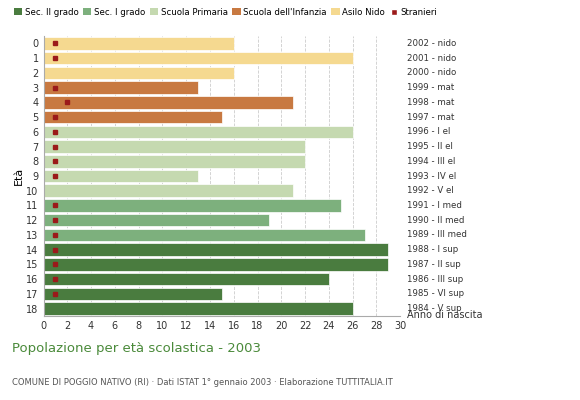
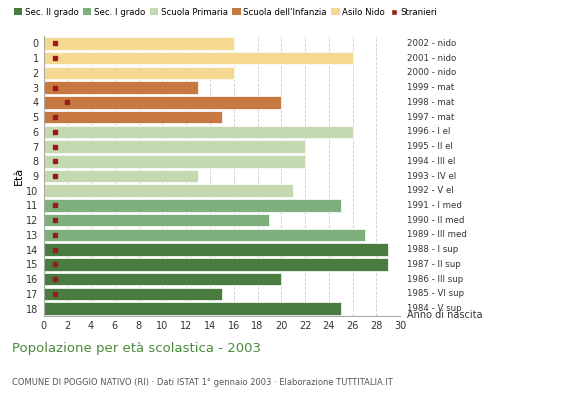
4: 21 -> 20
16: 24 -> 20
18: 26 -> 25
